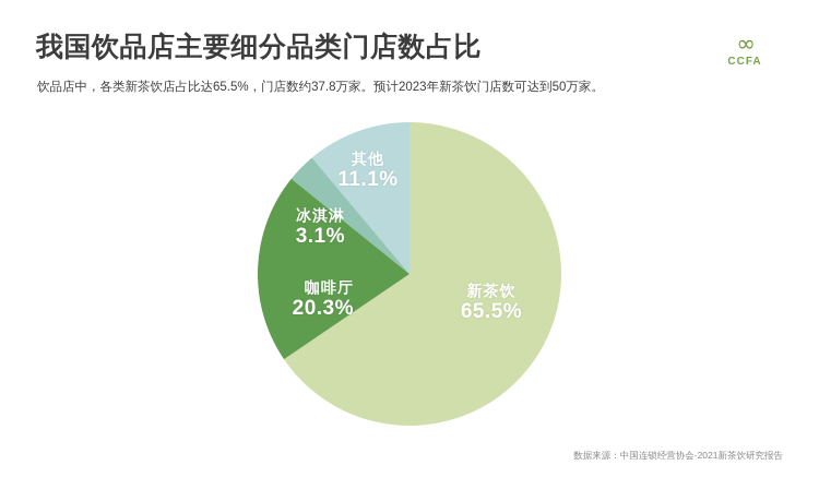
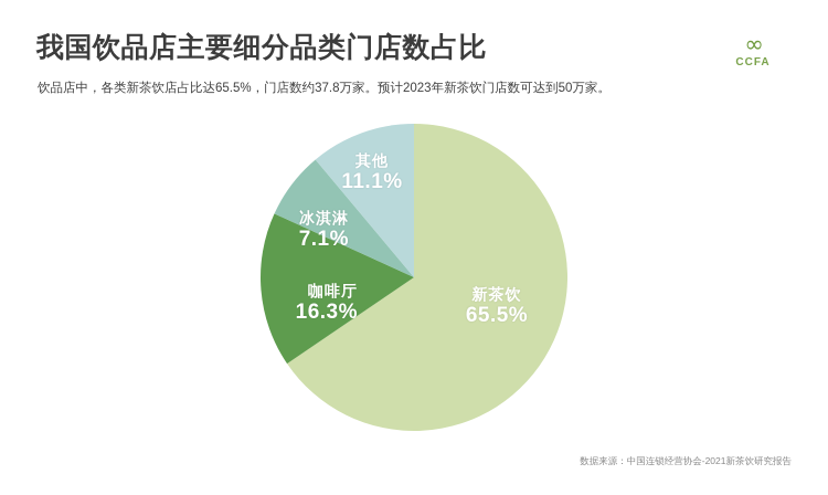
咖啡厅: 20.3% -> 16.3%
冰淇淋: 3.1% -> 7.1%
